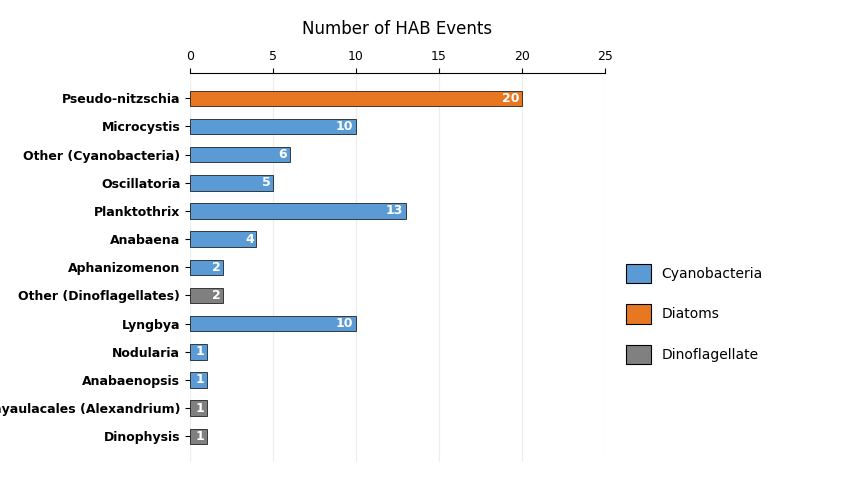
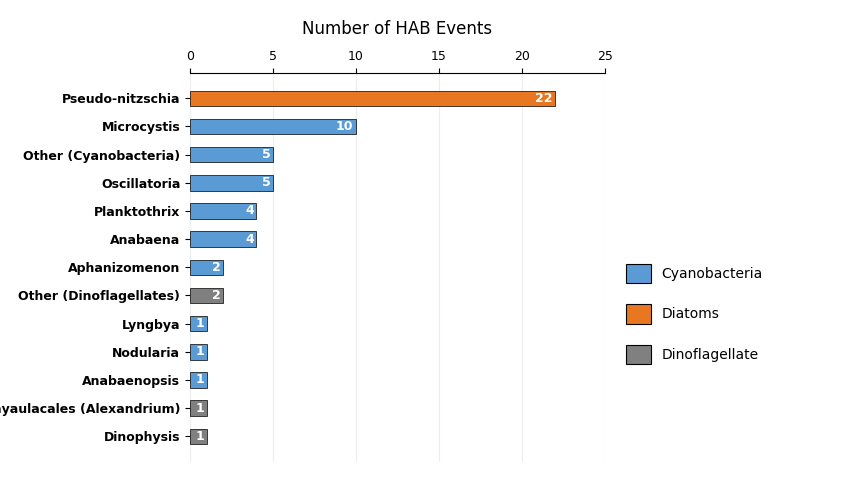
Pseudo-nitzschia: 20 -> 22
Other (Cyanobacteria): 6 -> 5
Planktothrix: 13 -> 4
Lyngbya: 10 -> 1
